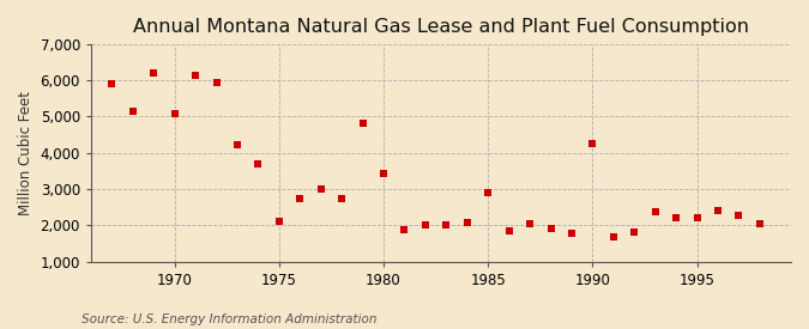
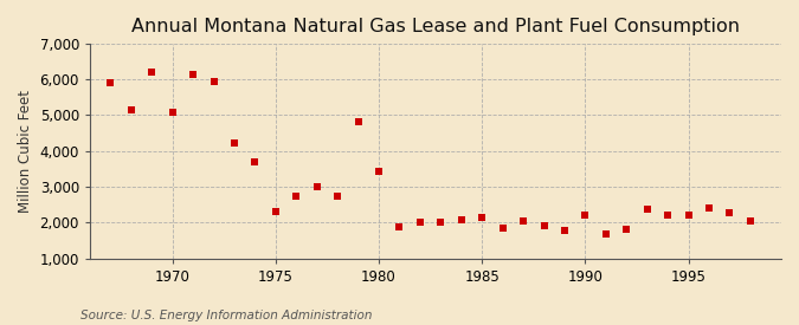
1975: 2,100 -> 2,300
1985: 2,900 -> 2,130
1990: 4,250 -> 2,220
